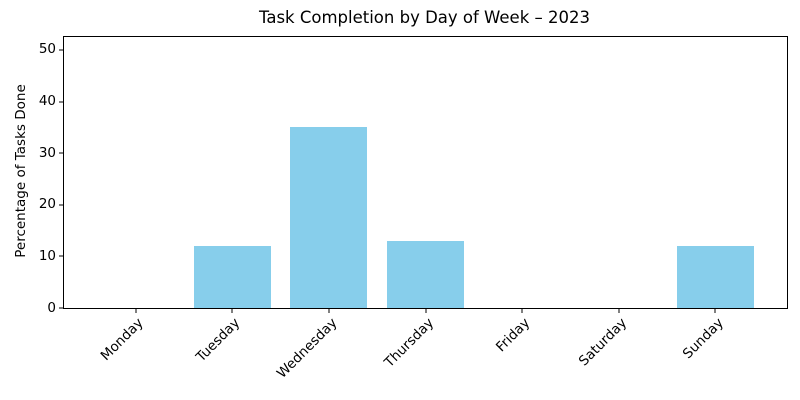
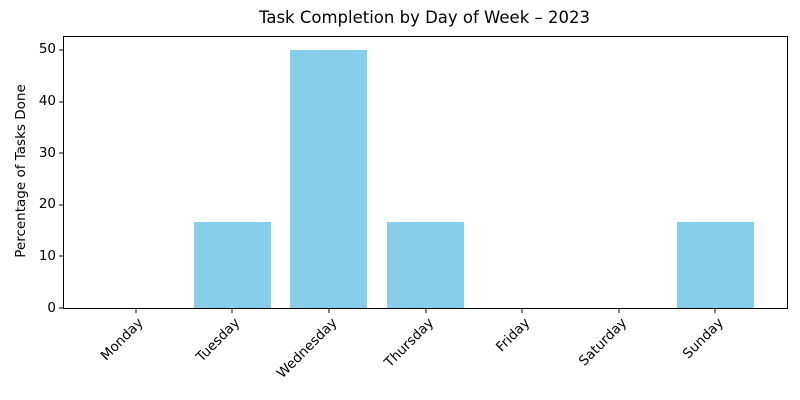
Tuesday: 12 -> 17
Wednesday: 35 -> 50
Thursday: 13 -> 17
Sunday: 12 -> 17
